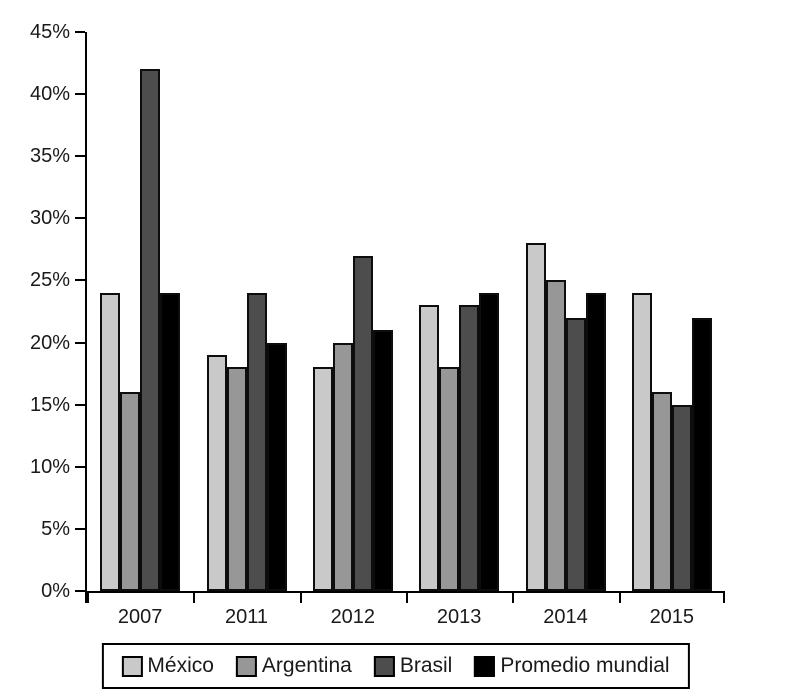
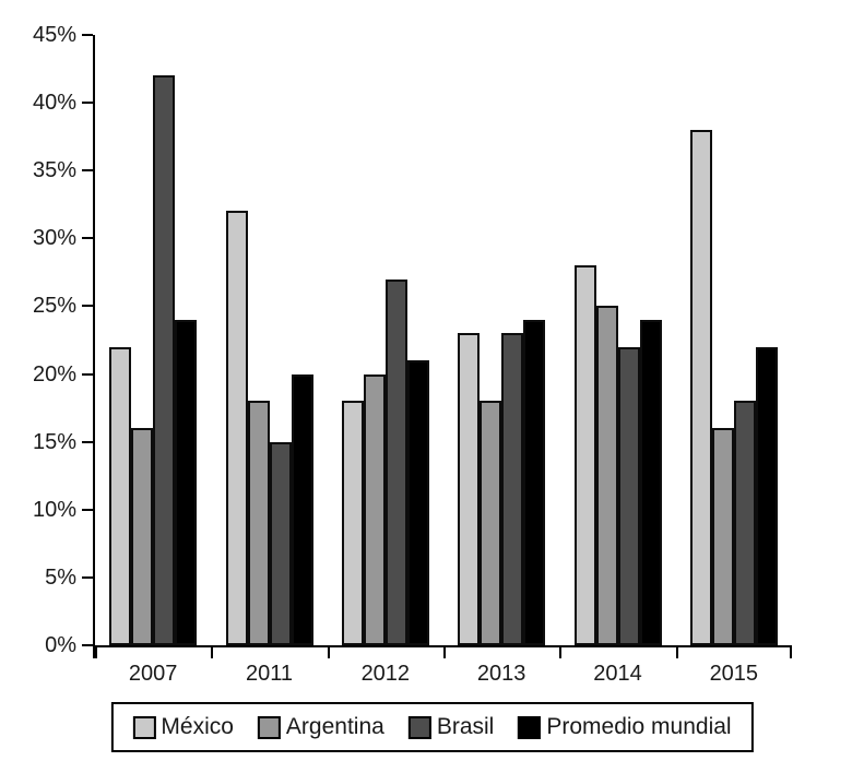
México/2007: 24% -> 22%
México/2011: 19% -> 32%
Brasil/2011: 24% -> 15%
México/2015: 24% -> 38%
Brasil/2015: 15% -> 18%
